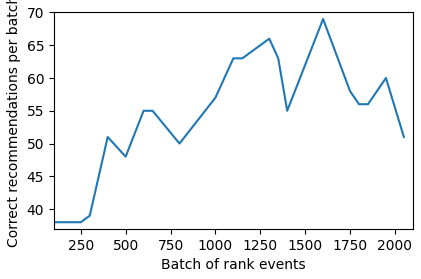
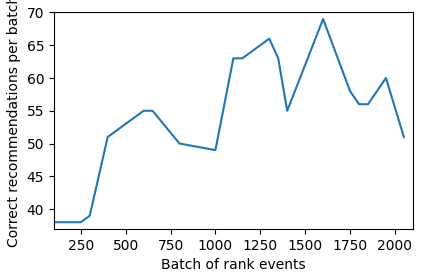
500: 48 -> 53
1000: 57 -> 49
